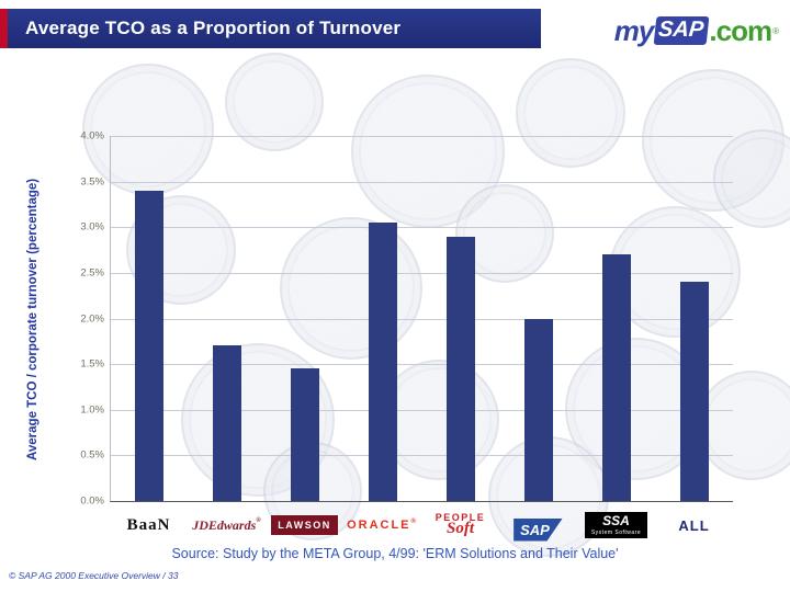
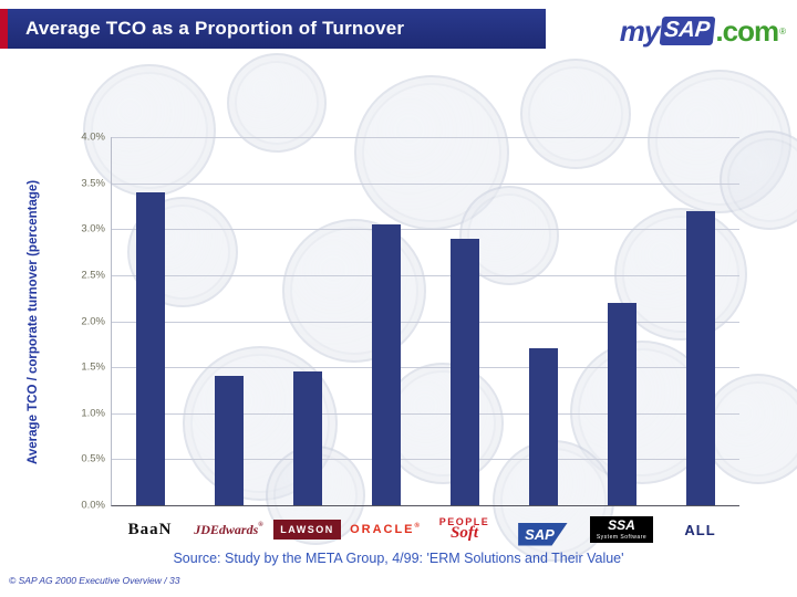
JD Edwards: 1.7% -> 1.4%
SAP: 2.0% -> 1.7%
SSA: 2.7% -> 2.2%
ALL: 2.4% -> 3.2%
